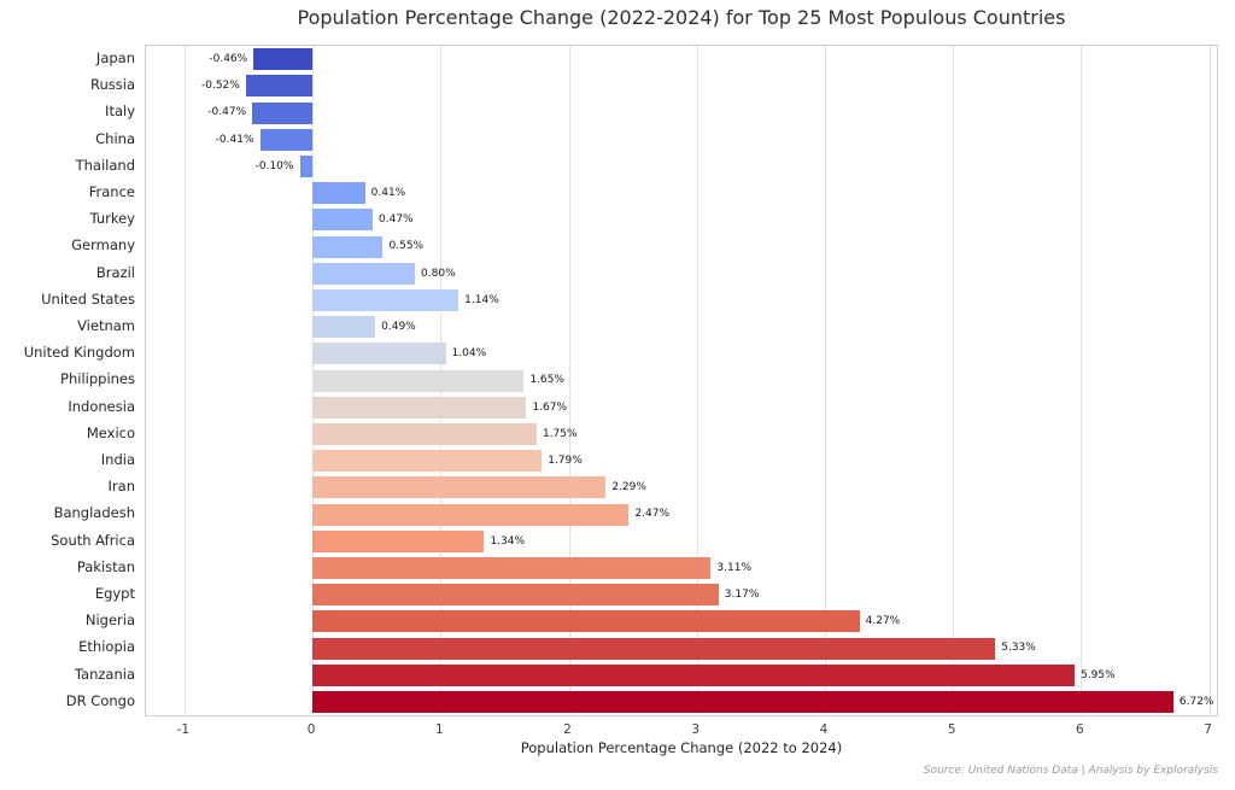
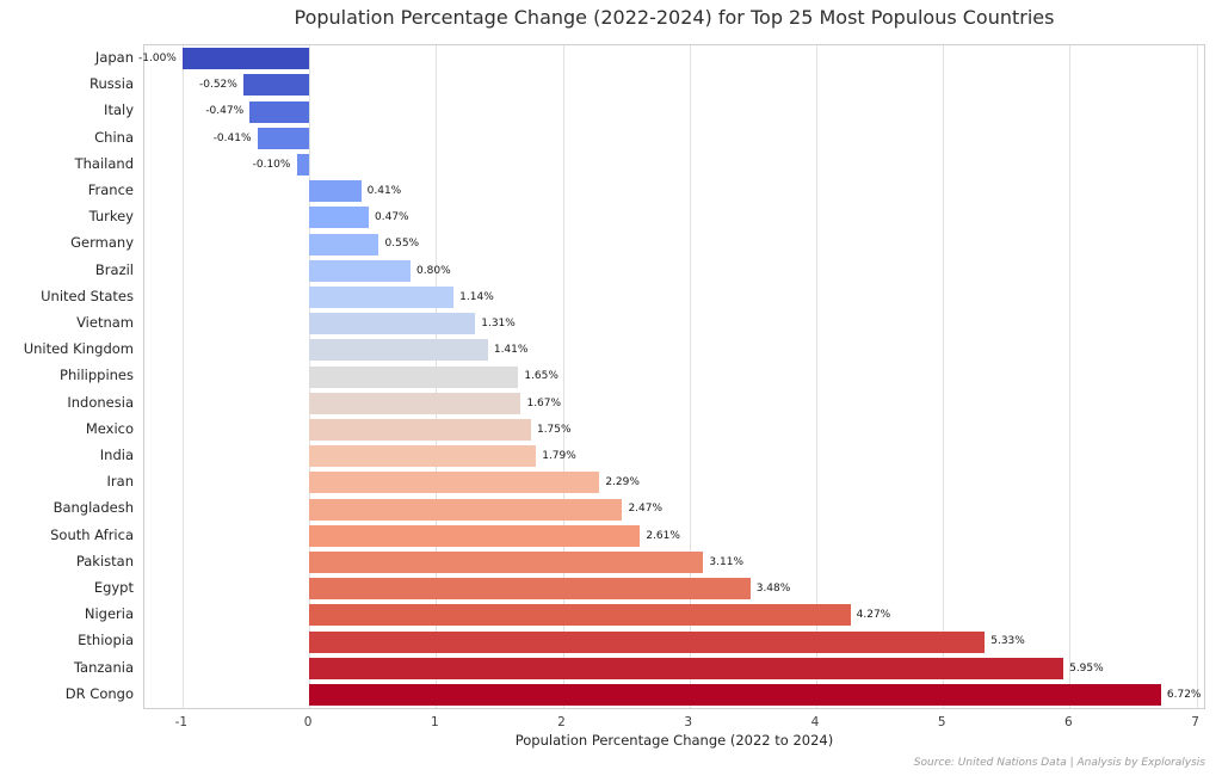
Japan: -0.46% -> -1.00%
Vietnam: 0.49% -> 1.31%
United Kingdom: 1.04% -> 1.41%
South Africa: 1.34% -> 2.61%
Egypt: 3.17% -> 3.48%
